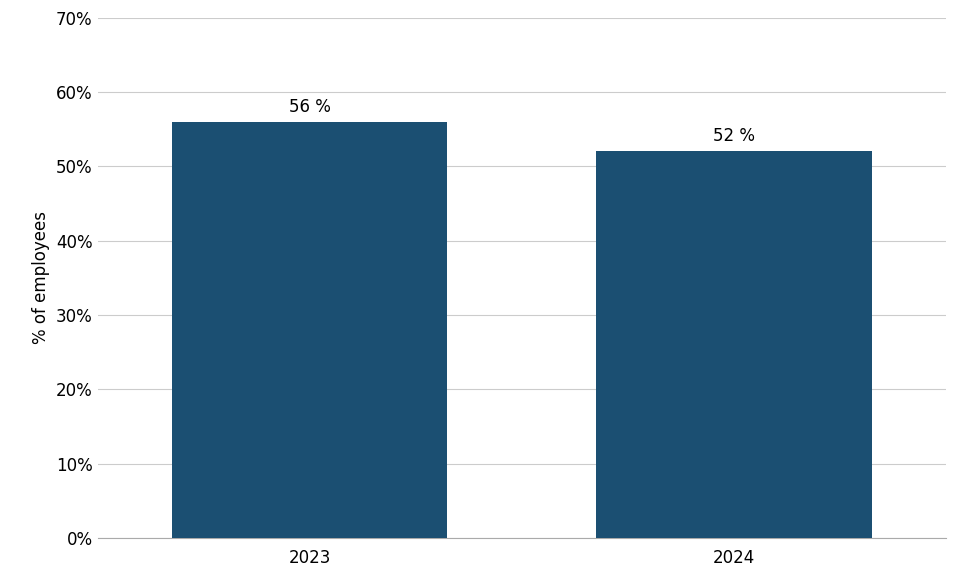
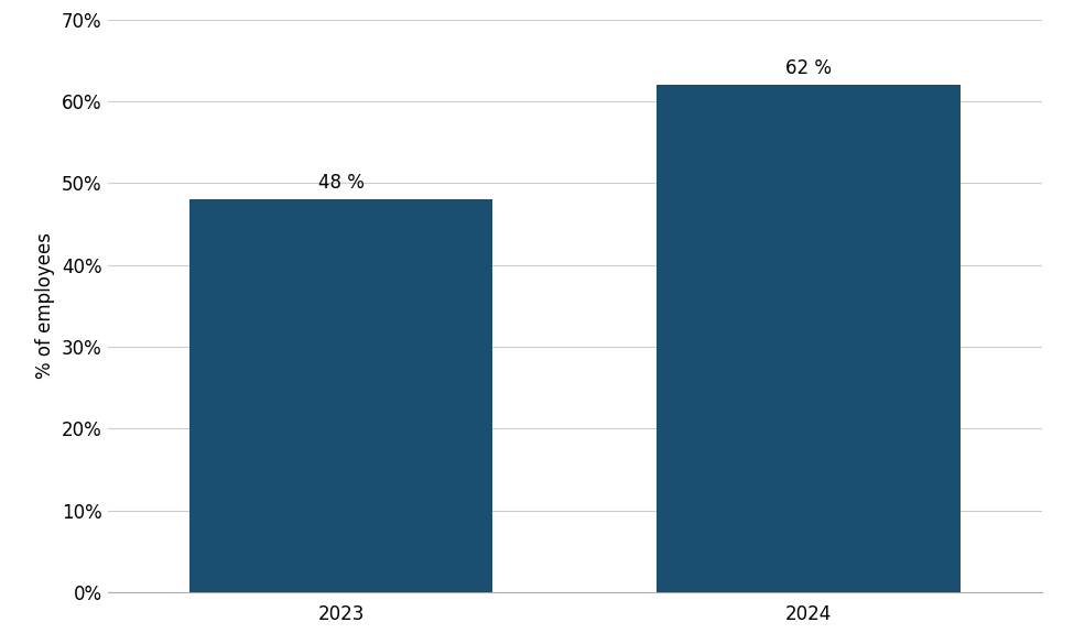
2023: 56 -> 48
2024: 52 -> 62
